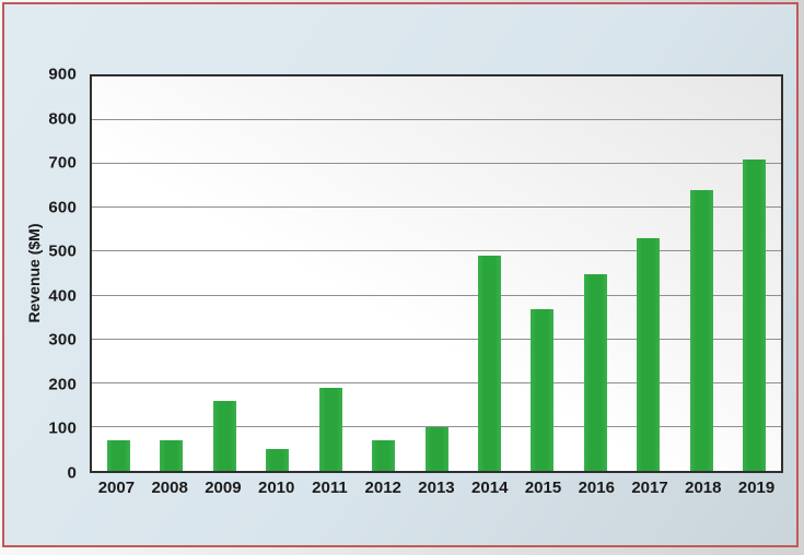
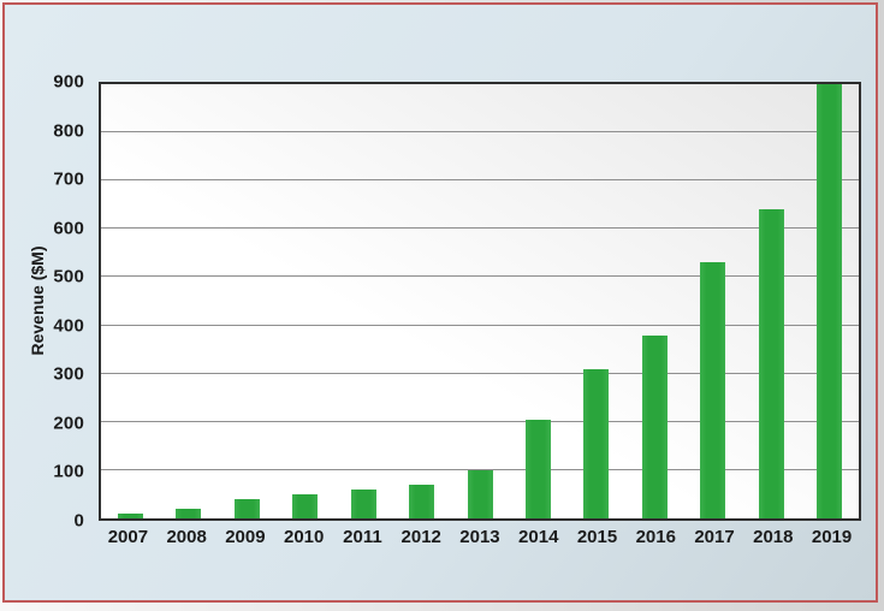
2007: 70 -> 10
2008: 70 -> 20
2009: 160 -> 40
2011: 190 -> 60
2014: 490 -> 200
2015: 370 -> 310
2016: 450 -> 380
2019: 710 -> 900
